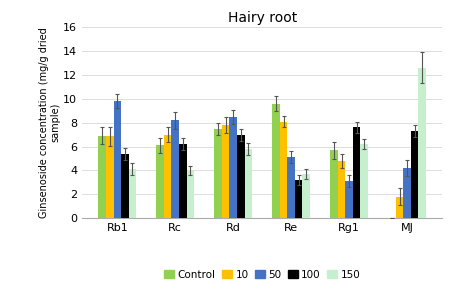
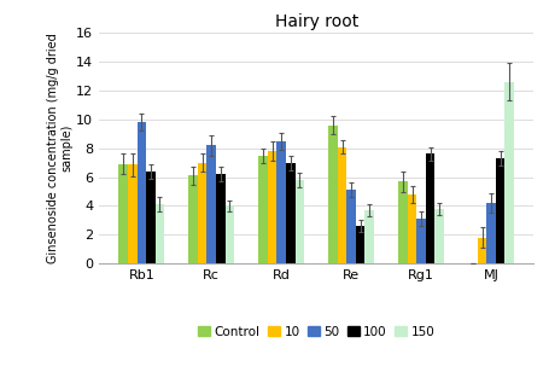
100/Rb1: 5.4 -> 6.4
100/Re: 3.2 -> 2.6
150/Rg1: 6.2 -> 3.8
